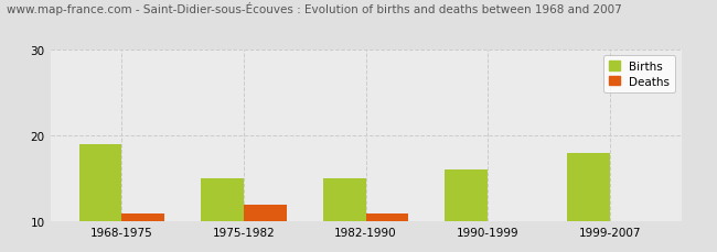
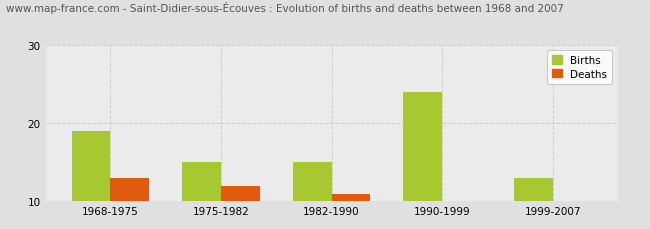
Deaths/1968-1975: 11 -> 13
Births/1990-1999: 16 -> 24
Births/1999-2007: 18 -> 13
